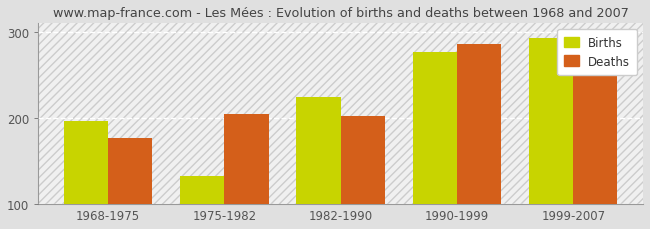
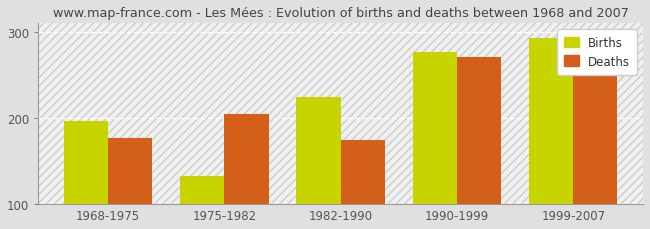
Deaths/1982-1990: 202 -> 174
Deaths/1990-1999: 285 -> 270
